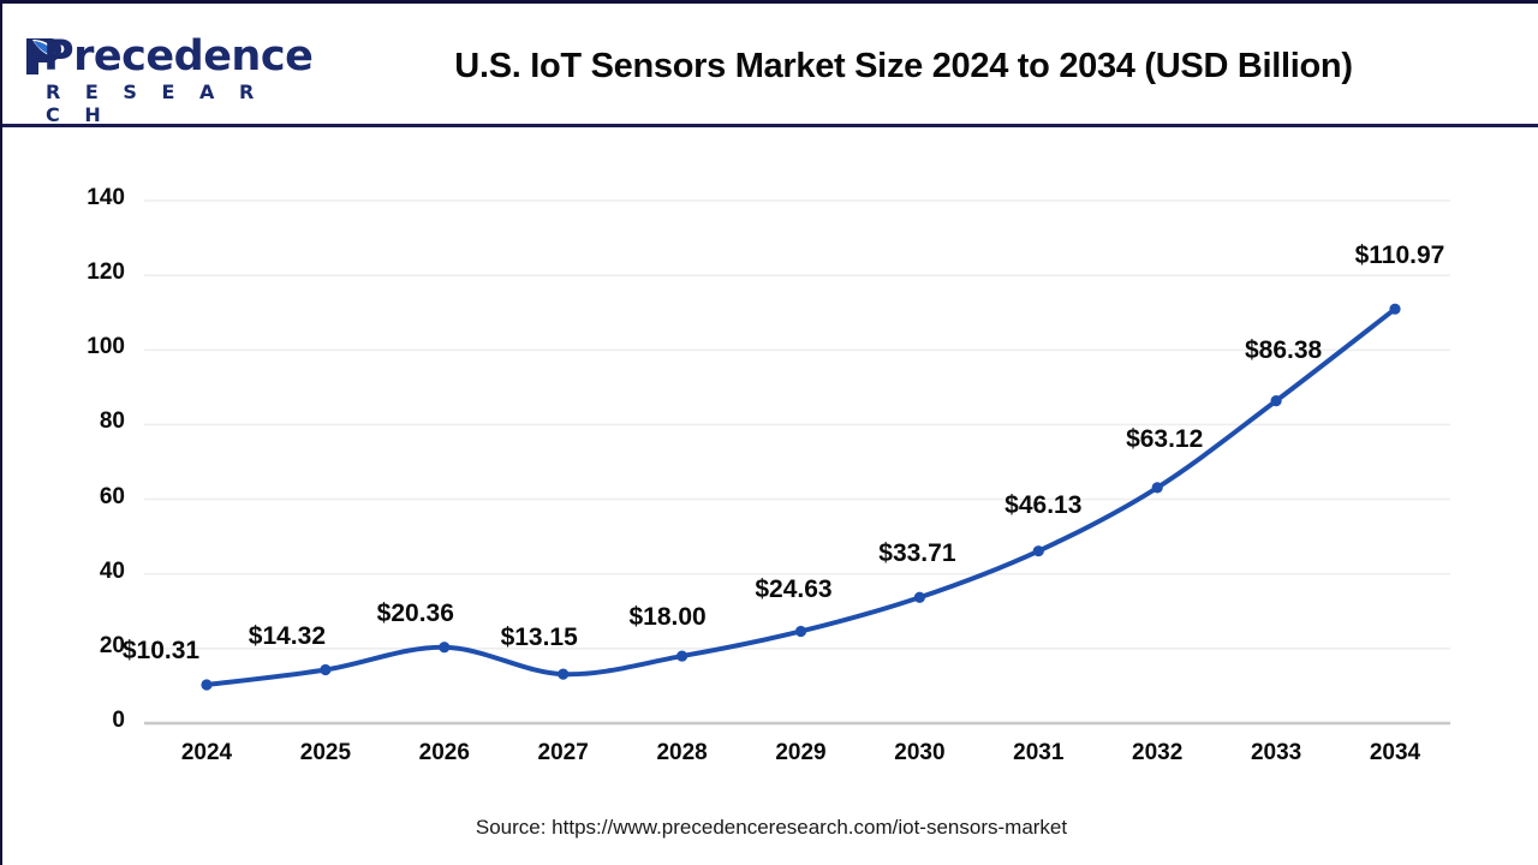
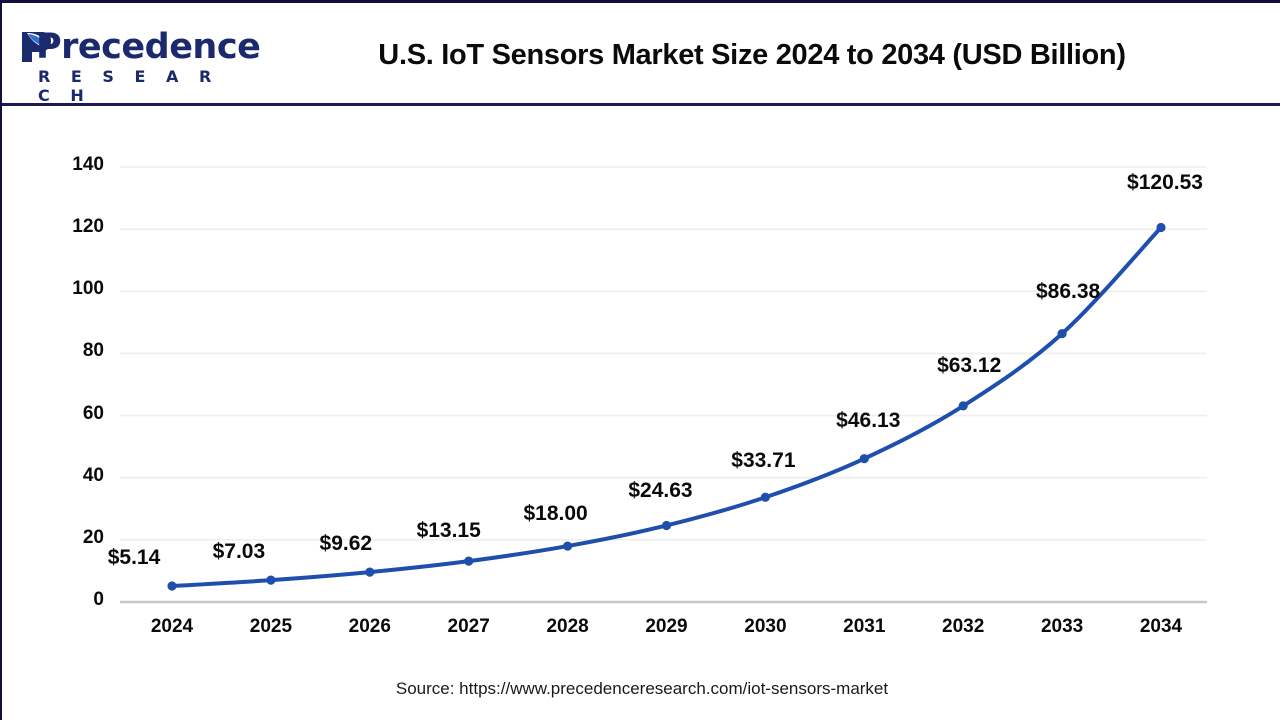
2024: $10.31 -> $5.14
2025: $14.32 -> $7.03
2026: $20.36 -> $9.62
2034: $110.97 -> $120.53
